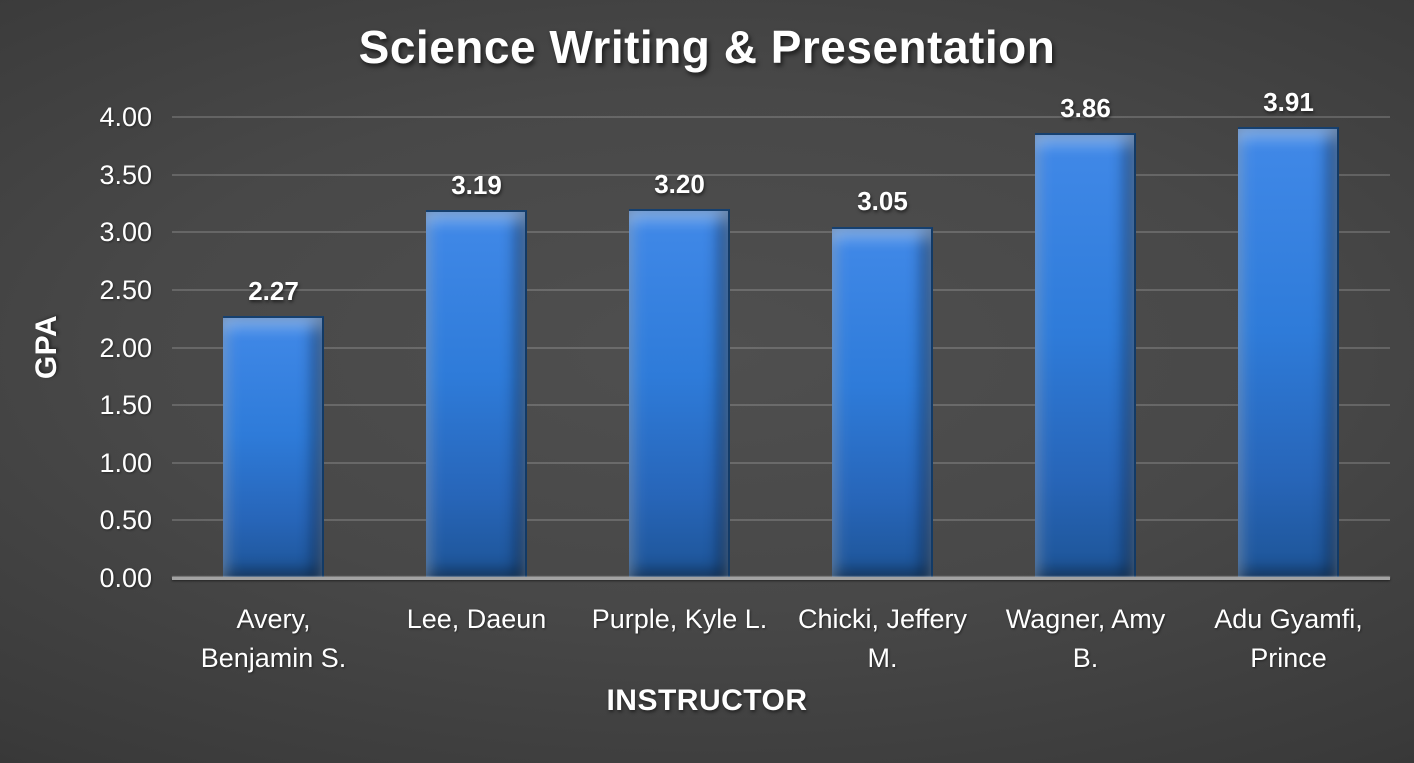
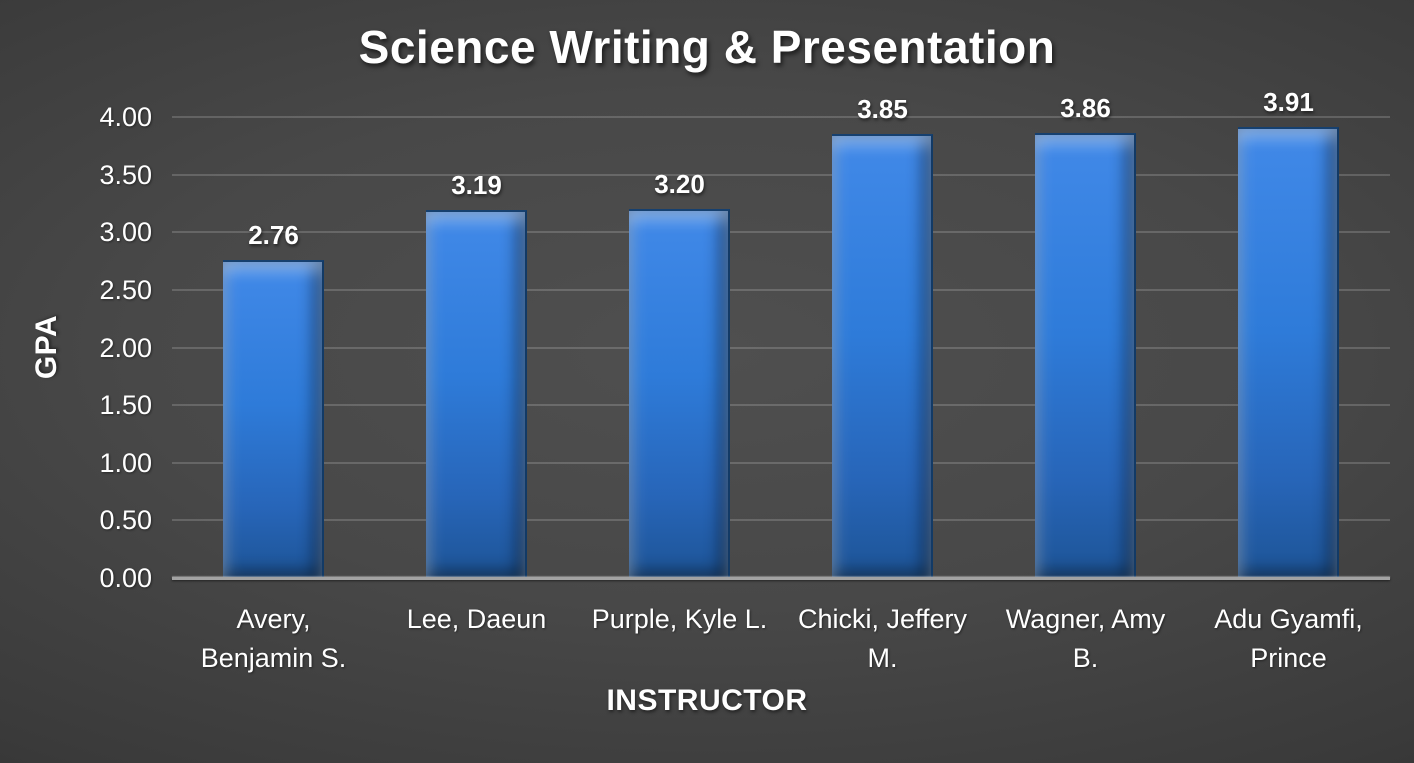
Avery, Benjamin S.: 2.27 -> 2.76
Chicki, Jeffery M.: 3.05 -> 3.85
